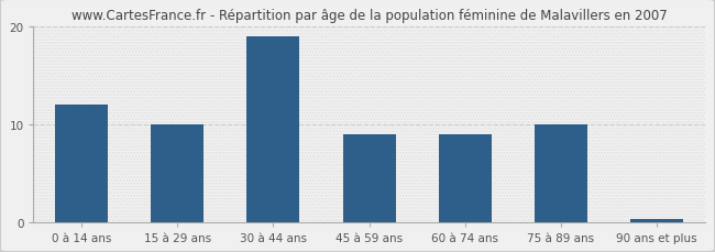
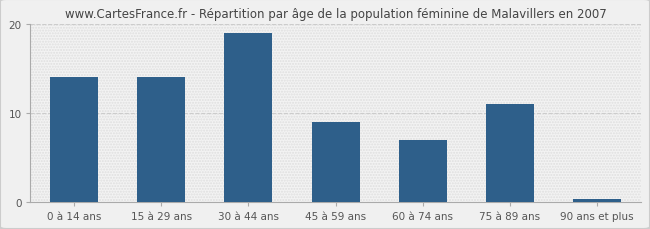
0 à 14 ans: 12.0 -> 14.0
15 à 29 ans: 10.0 -> 14.0
60 à 74 ans: 9.0 -> 7.0
75 à 89 ans: 10.0 -> 11.0
